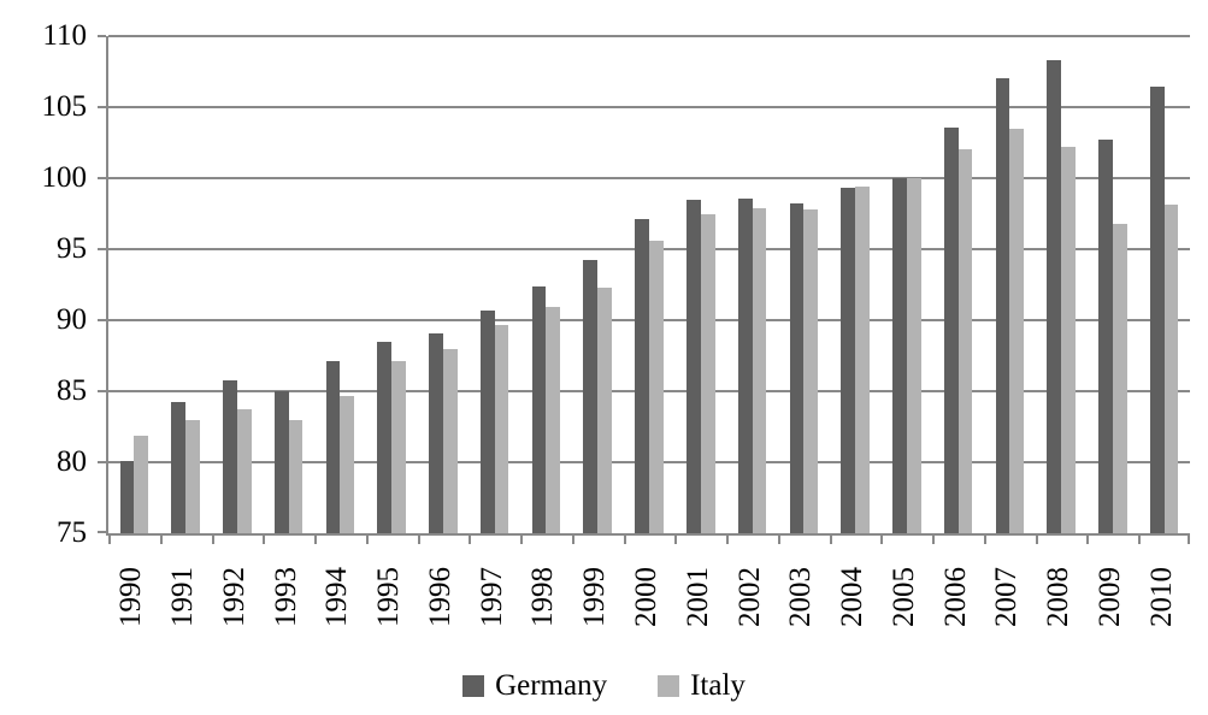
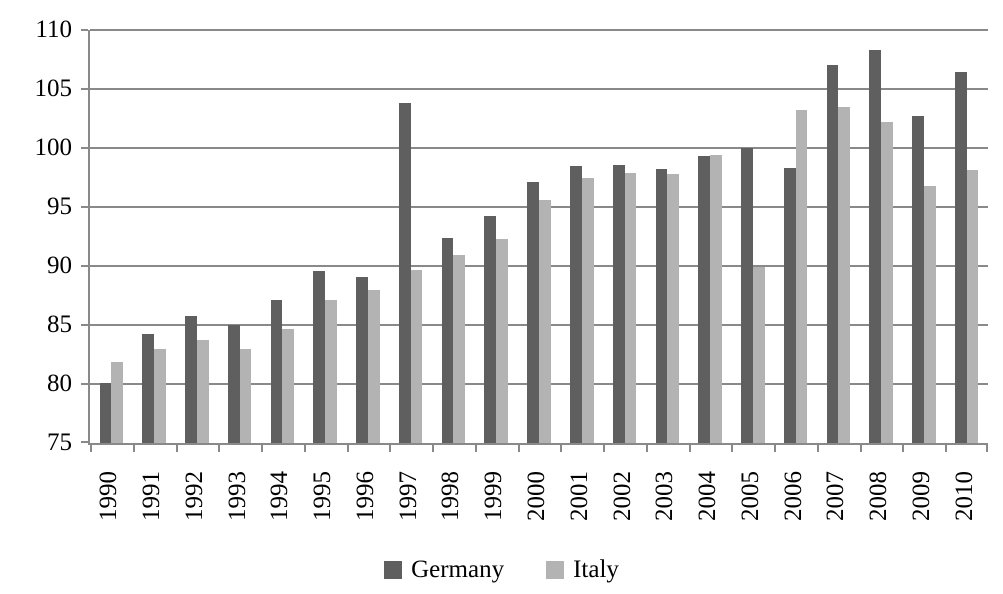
Germany/1995: 88.5 -> 89.6
Germany/1997: 90.7 -> 103.8
Italy/2005: 100.0 -> 89.9
Germany/2006: 103.6 -> 98.3
Italy/2006: 102.0 -> 103.2
